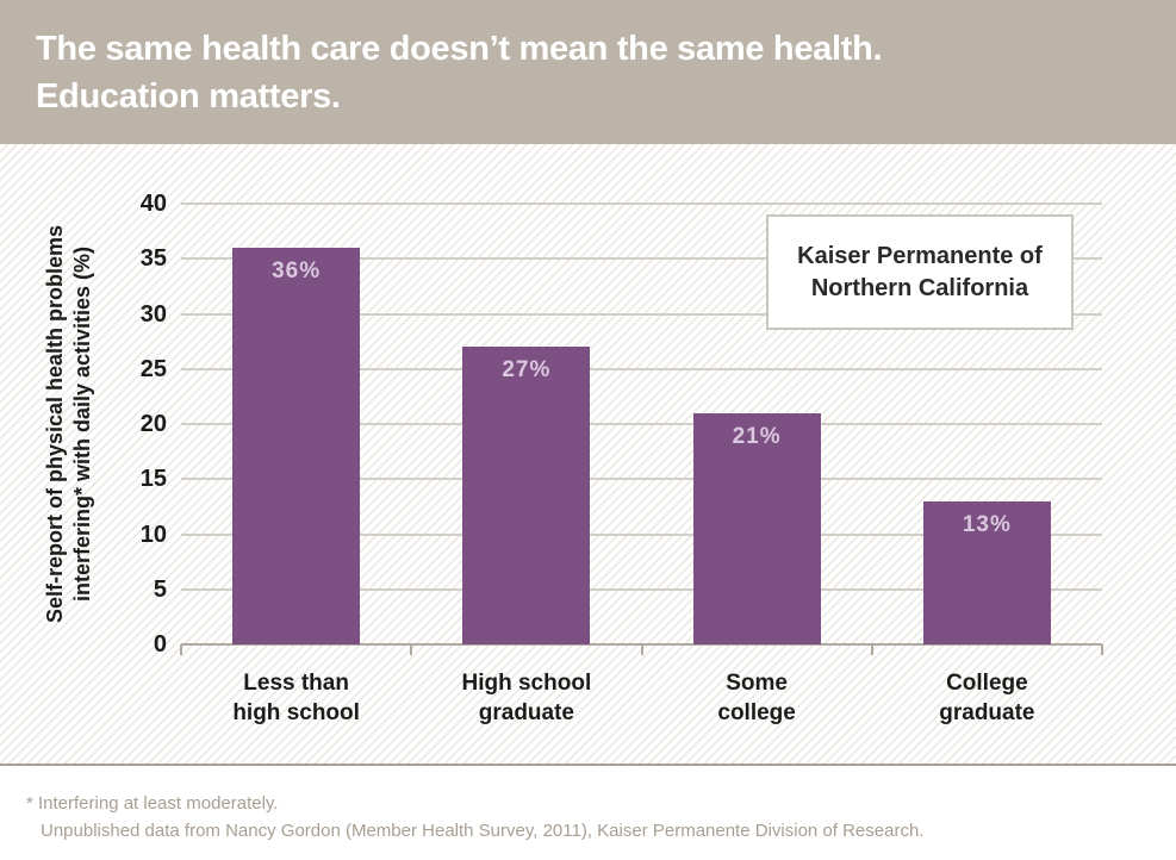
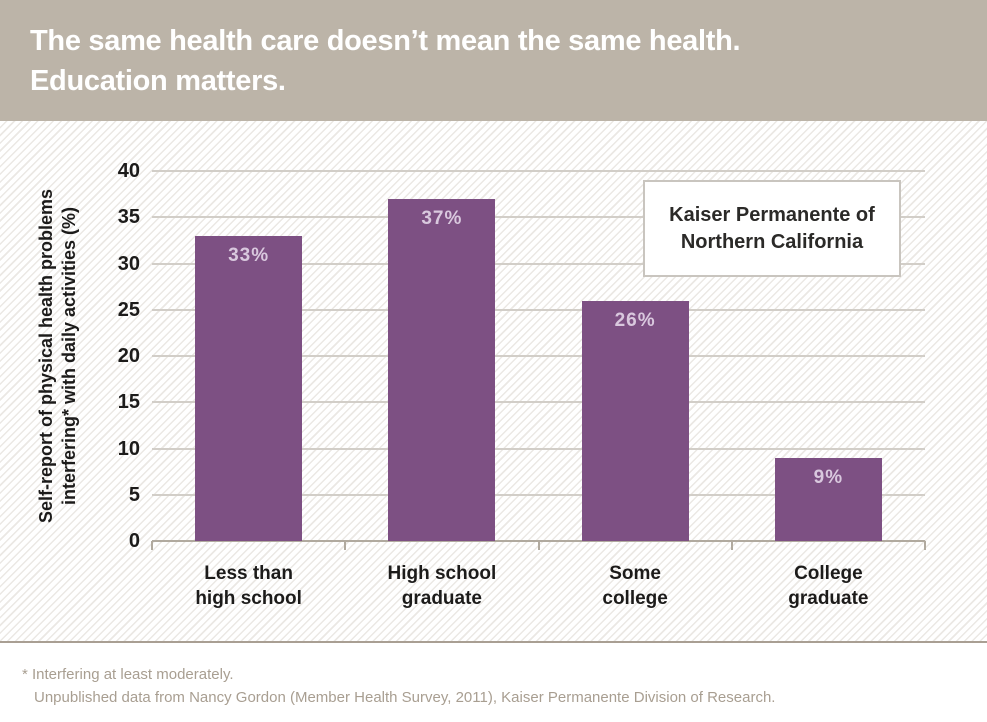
Less than high school: 36% -> 33%
High school graduate: 27% -> 37%
Some college: 21% -> 26%
College graduate: 13% -> 9%
